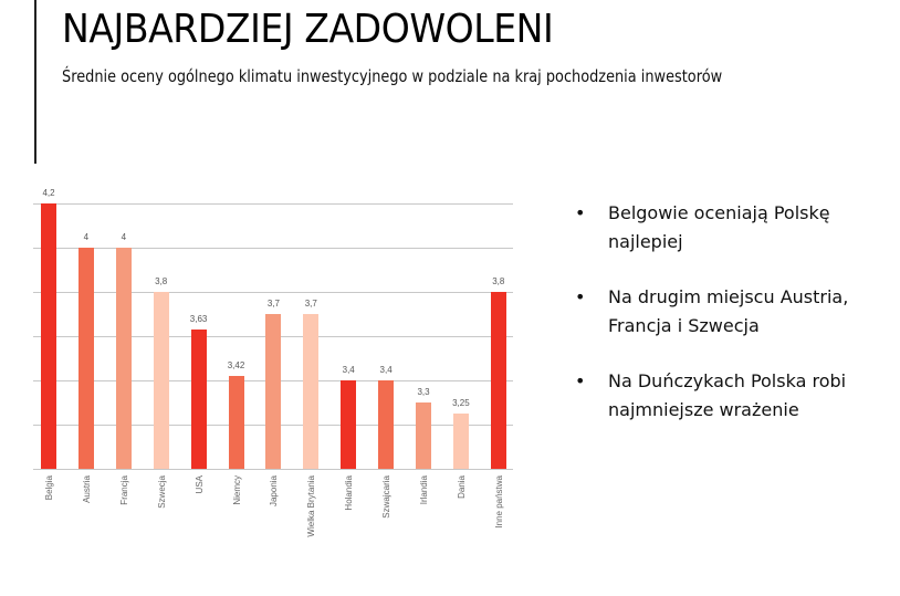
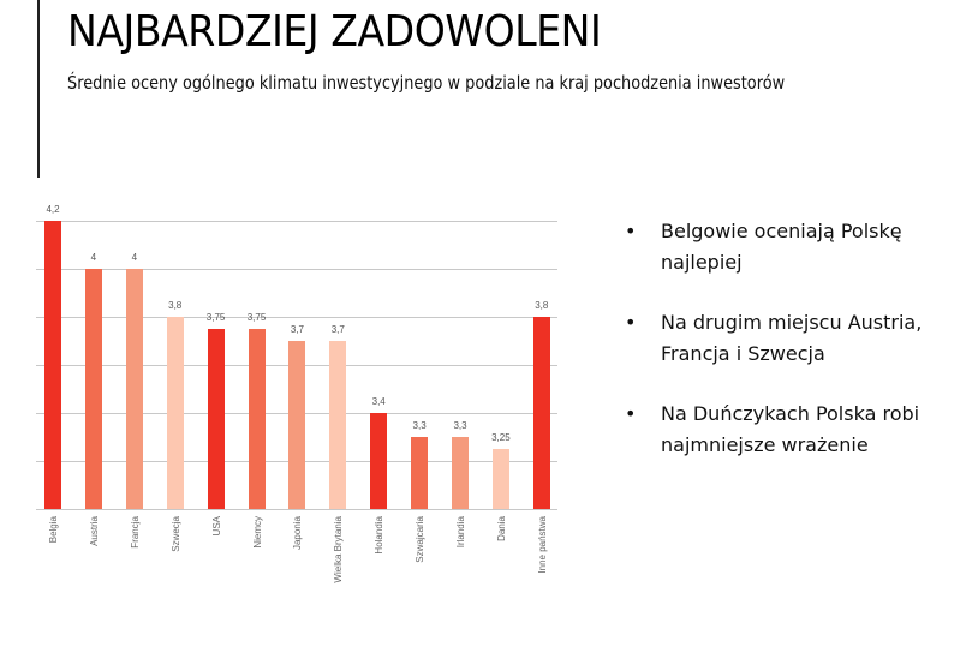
USA: 3,63 -> 3,75
Niemcy: 3,42 -> 3,75
Szwajcaria: 3,4 -> 3,3
